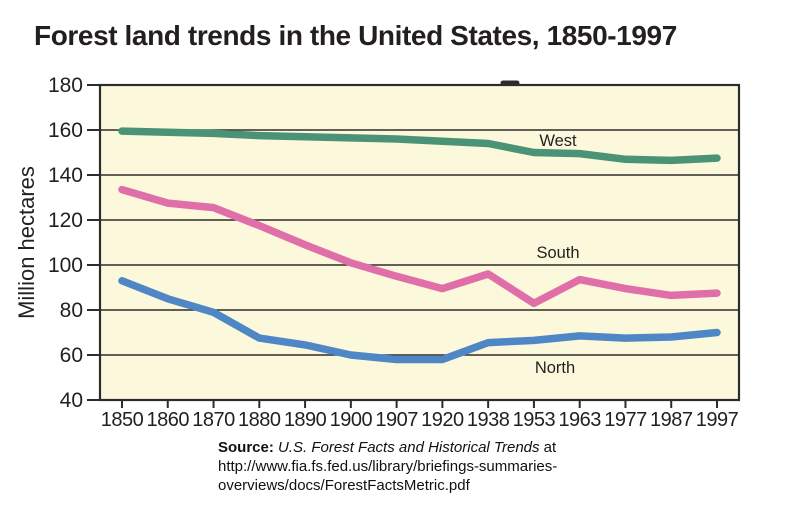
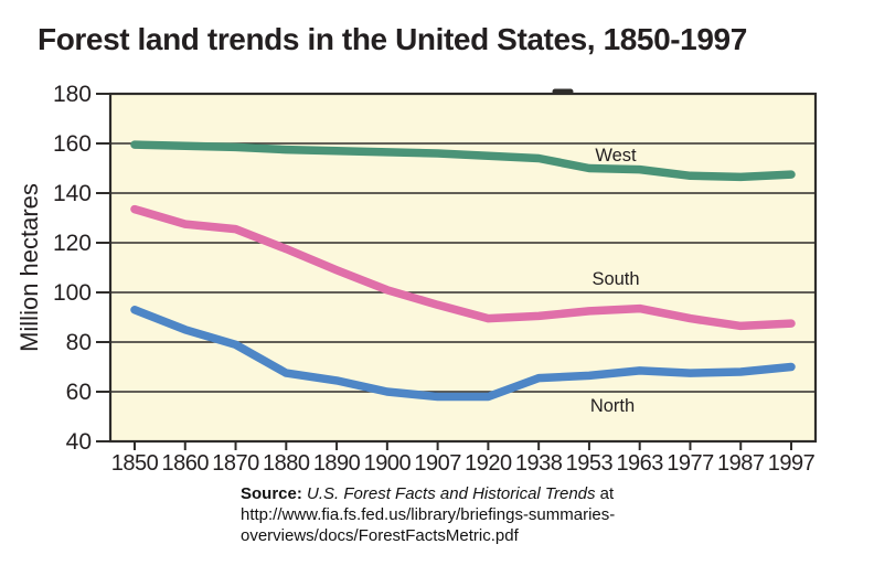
South/1938: 96 -> 90
South/1953: 83 -> 92
